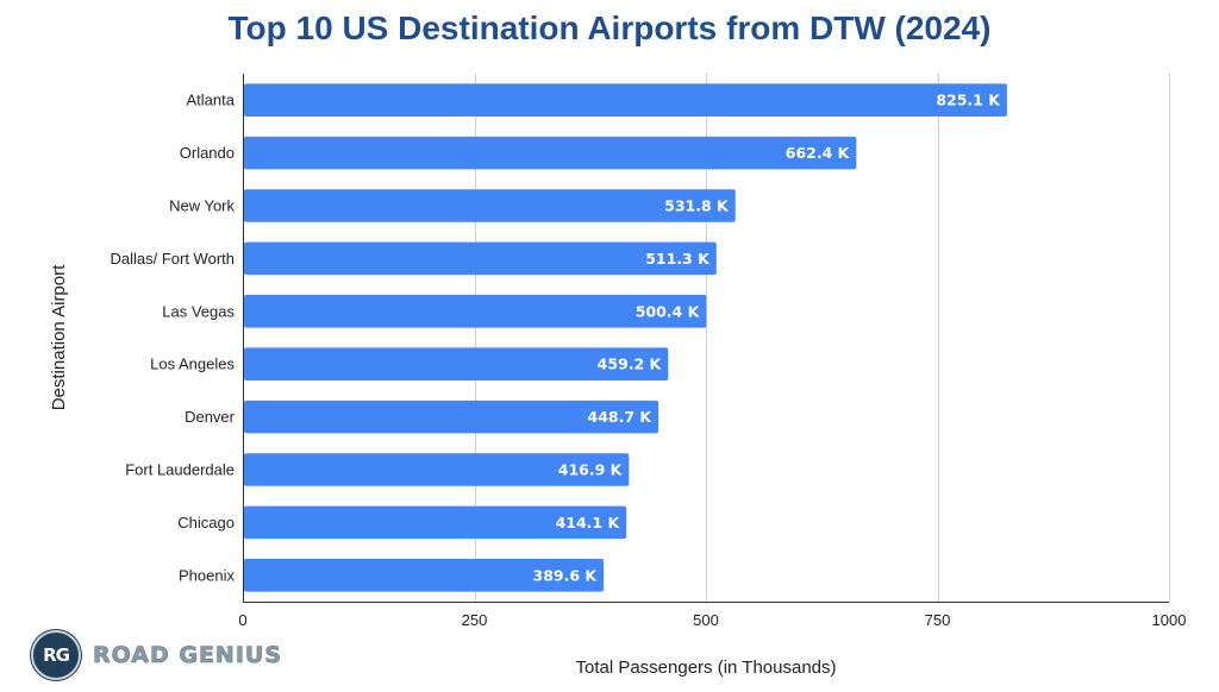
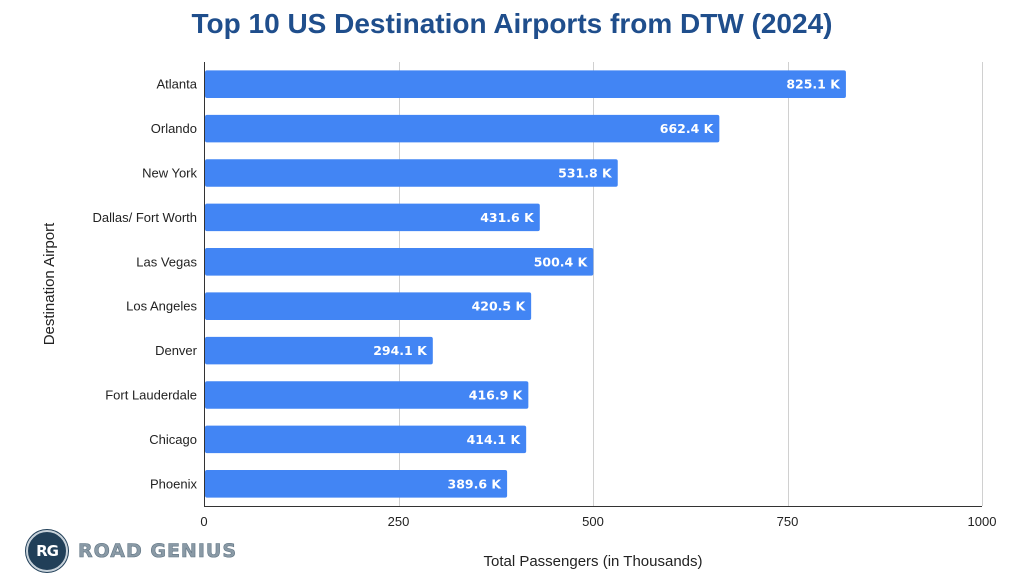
Dallas/ Fort Worth: 511.3 -> 431.6
Los Angeles: 459.2 -> 420.5
Denver: 448.7 -> 294.1
